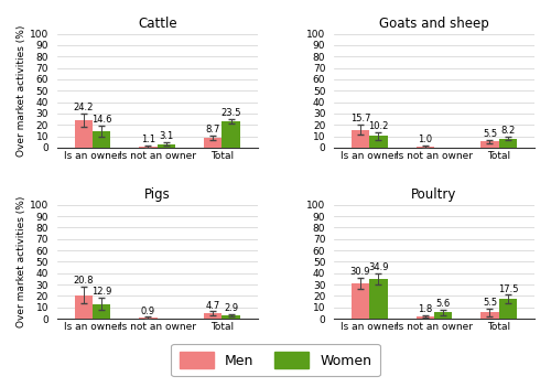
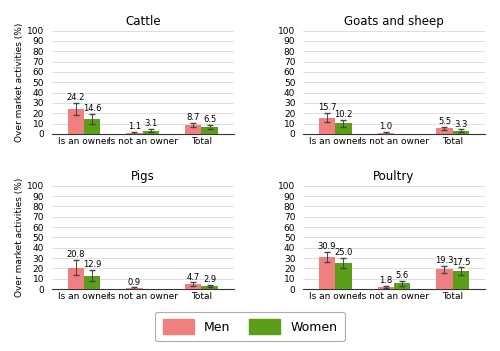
Cattle/Women/Total: 23.5 -> 6.5
Goats and sheep/Women/Total: 8.2 -> 3.3
Poultry/Women/Is an owner: 34.9 -> 25.0
Poultry/Men/Total: 5.5 -> 19.3
